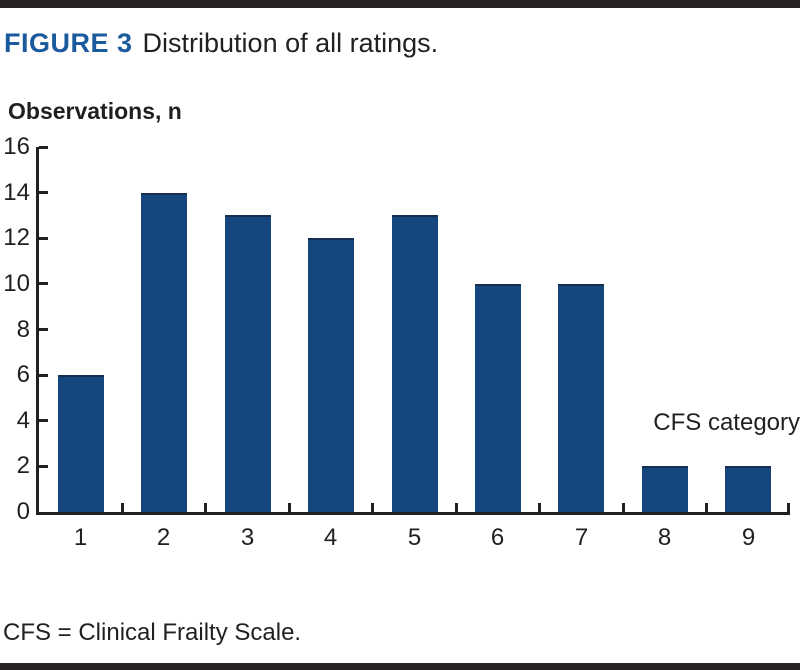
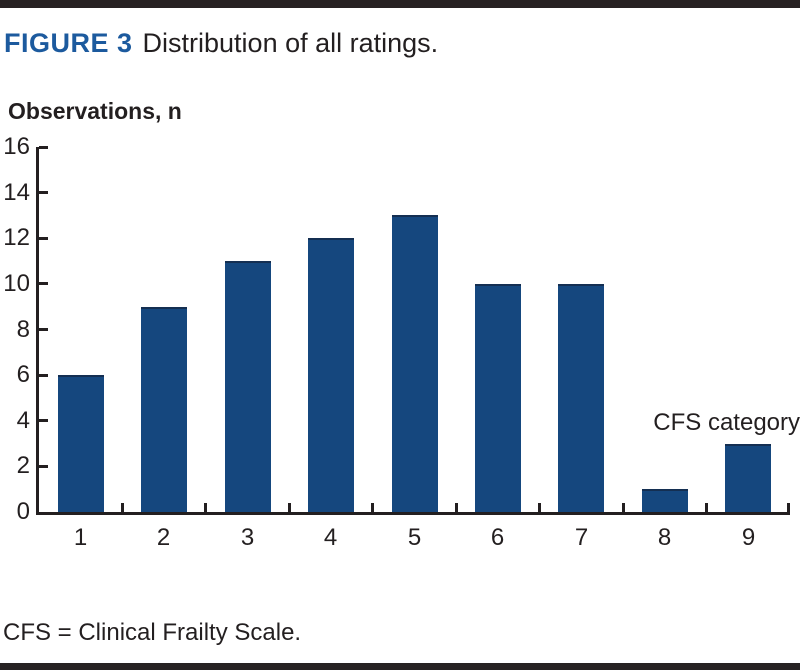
2: 14 -> 9
3: 13 -> 11
8: 2 -> 1
9: 2 -> 3
